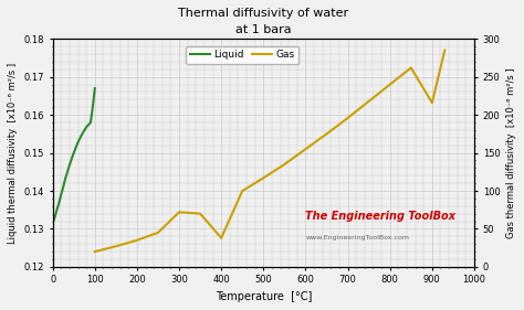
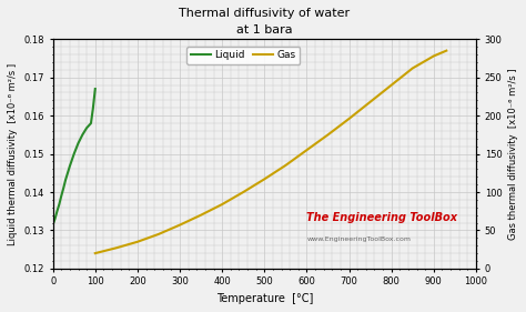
Gas/300: 72 -> 57
Gas/400: 38 -> 84
Gas/900: 216 -> 278
